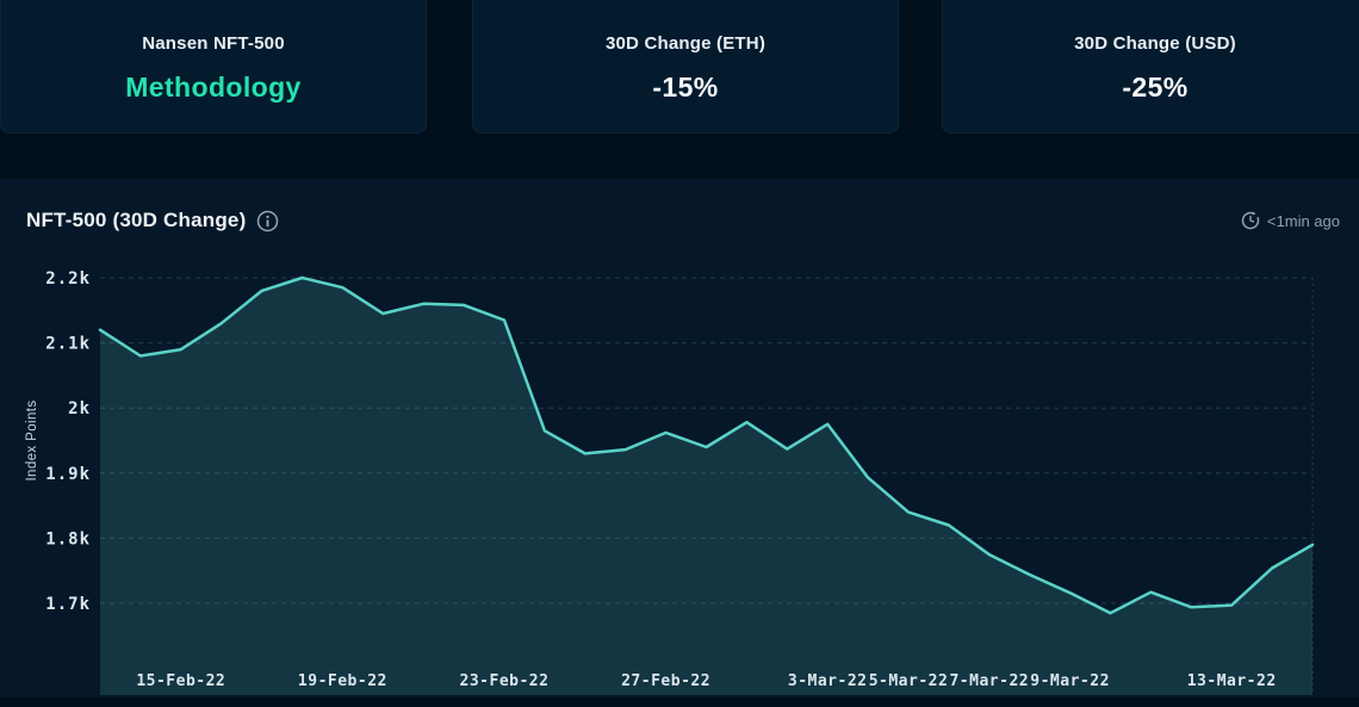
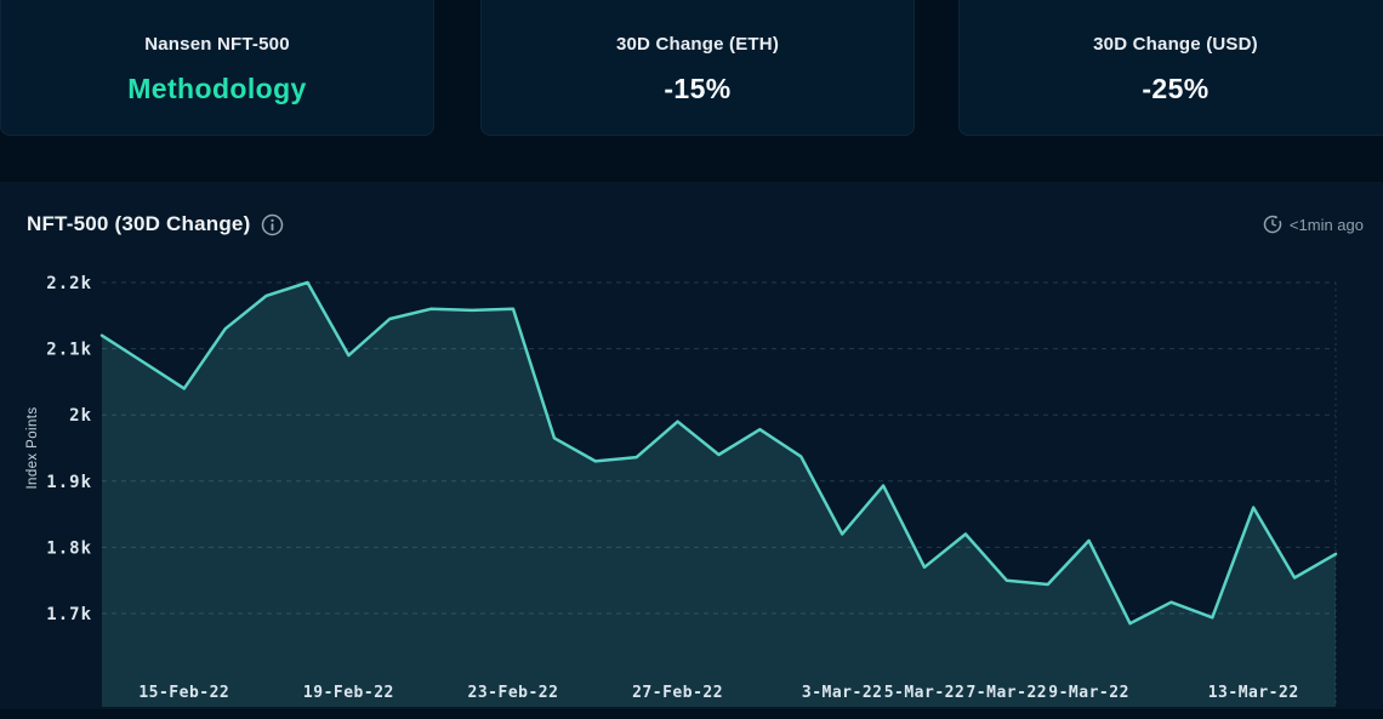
15-Feb-22: 2.09k -> 2.04k
19-Feb-22: 2.18k -> 2.09k
23-Feb-22: 2.14k -> 2.16k
27-Feb-22: 1.96k -> 1.99k
3-Mar-22: 1.98k -> 1.82k
5-Mar-22: 1.84k -> 1.77k
7-Mar-22: 1.78k -> 1.75k
9-Mar-22: 1.72k -> 1.81k
13-Mar-22: 1.70k -> 1.86k
